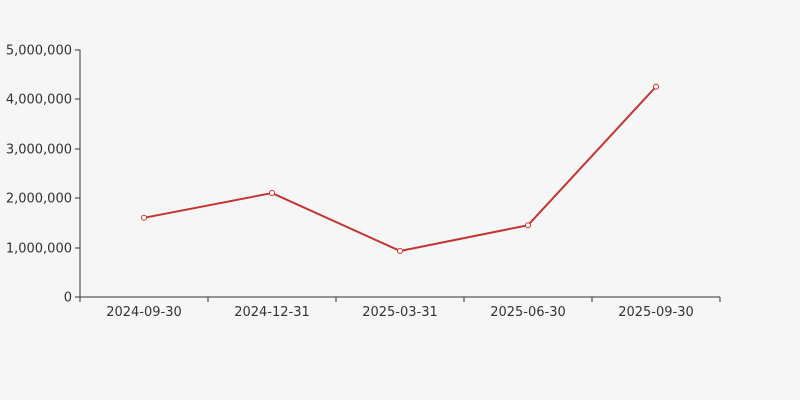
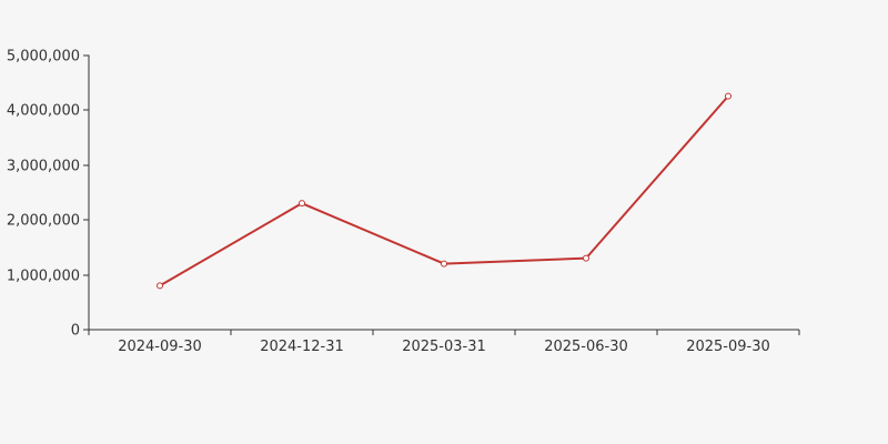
2024-09-30: 1600000 -> 800000
2024-12-31: 2100000 -> 2300000
2025-03-31: 900000 -> 1200000
2025-06-30: 1400000 -> 1300000
